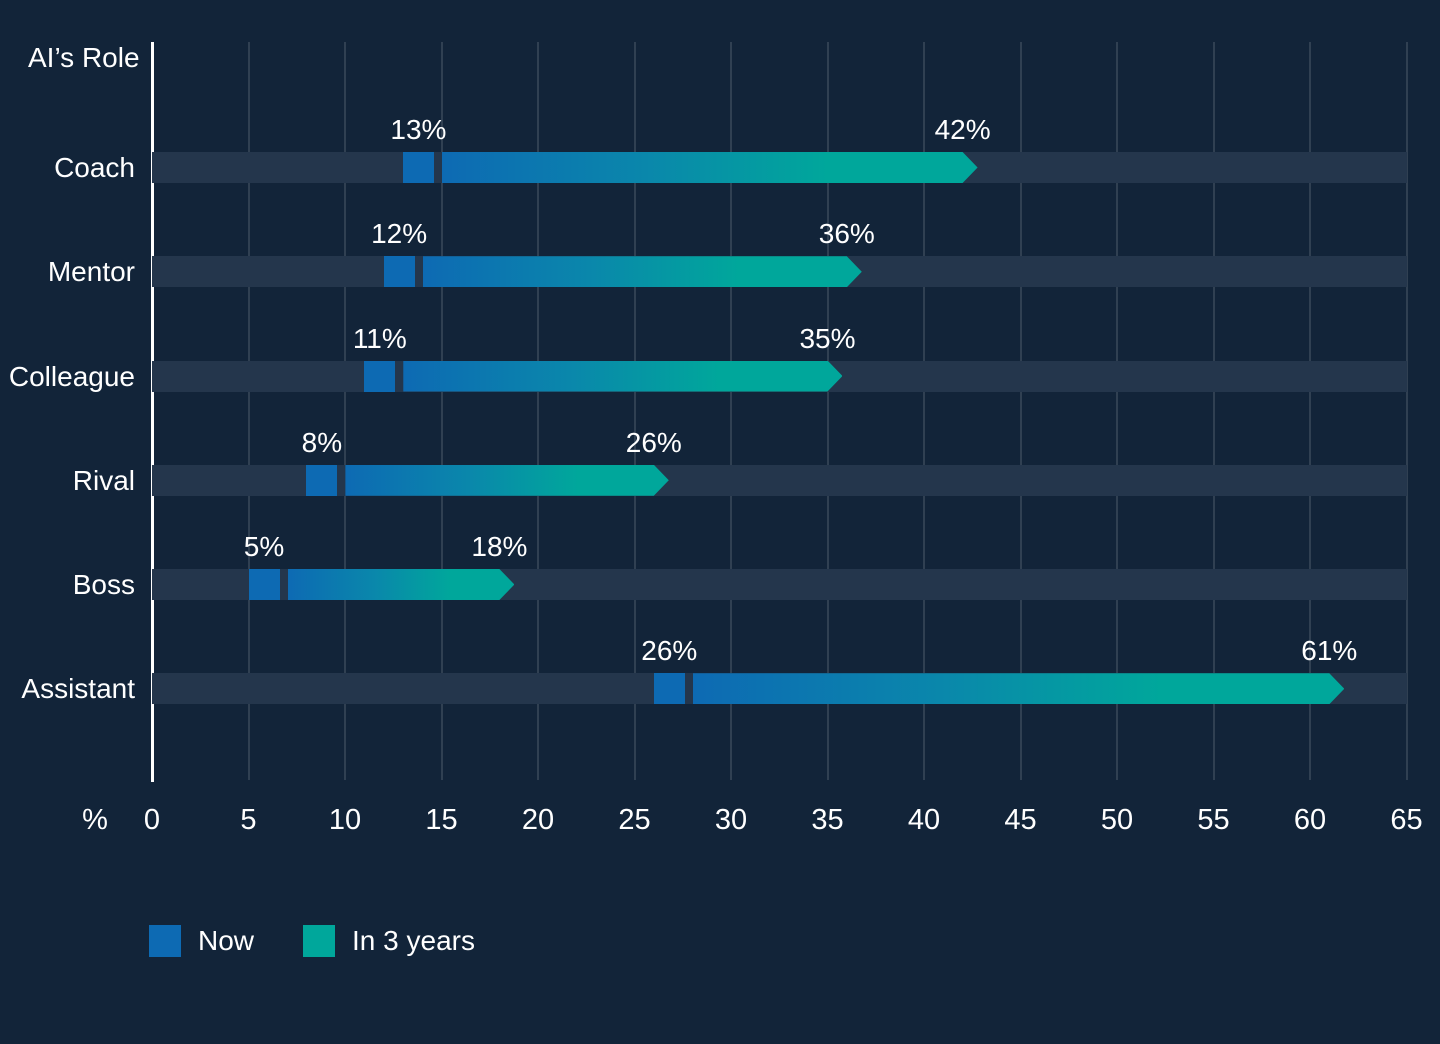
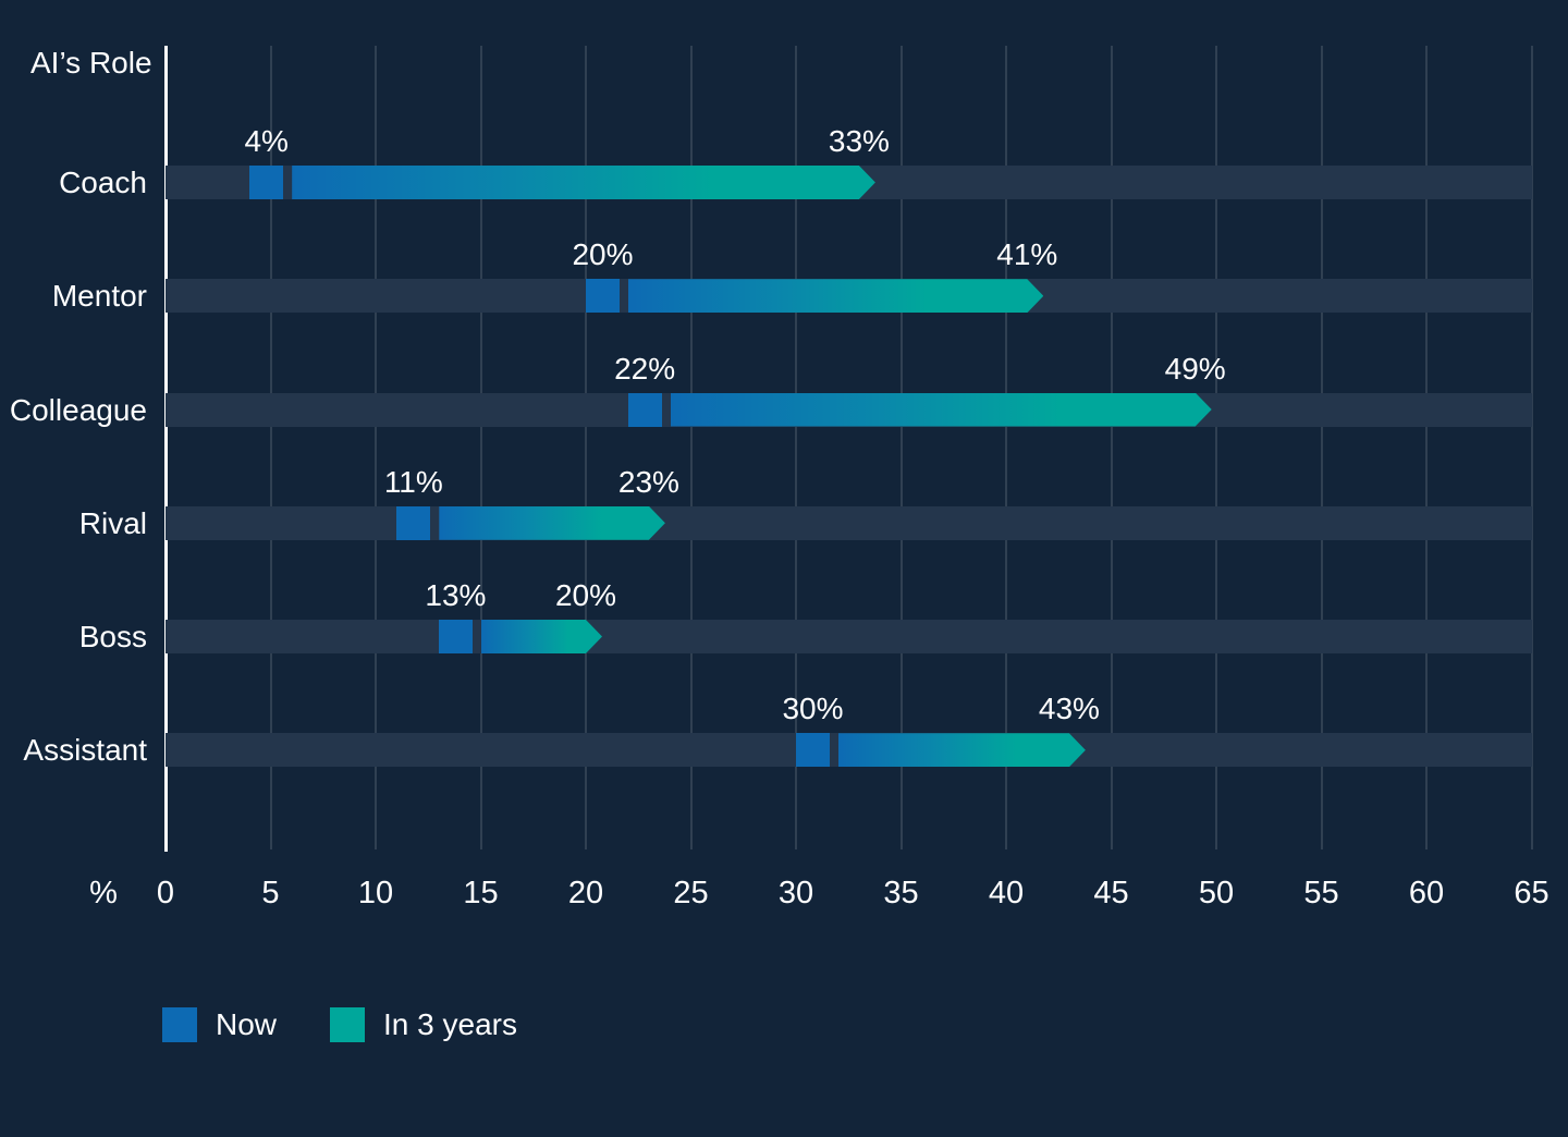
Now/Coach: 13% -> 4%
In 3 years/Coach: 42% -> 33%
Now/Mentor: 12% -> 20%
In 3 years/Mentor: 36% -> 41%
Now/Colleague: 11% -> 22%
In 3 years/Colleague: 35% -> 49%
Now/Rival: 8% -> 11%
In 3 years/Rival: 26% -> 23%
Now/Boss: 5% -> 13%
In 3 years/Boss: 18% -> 20%
Now/Assistant: 26% -> 30%
In 3 years/Assistant: 61% -> 43%
